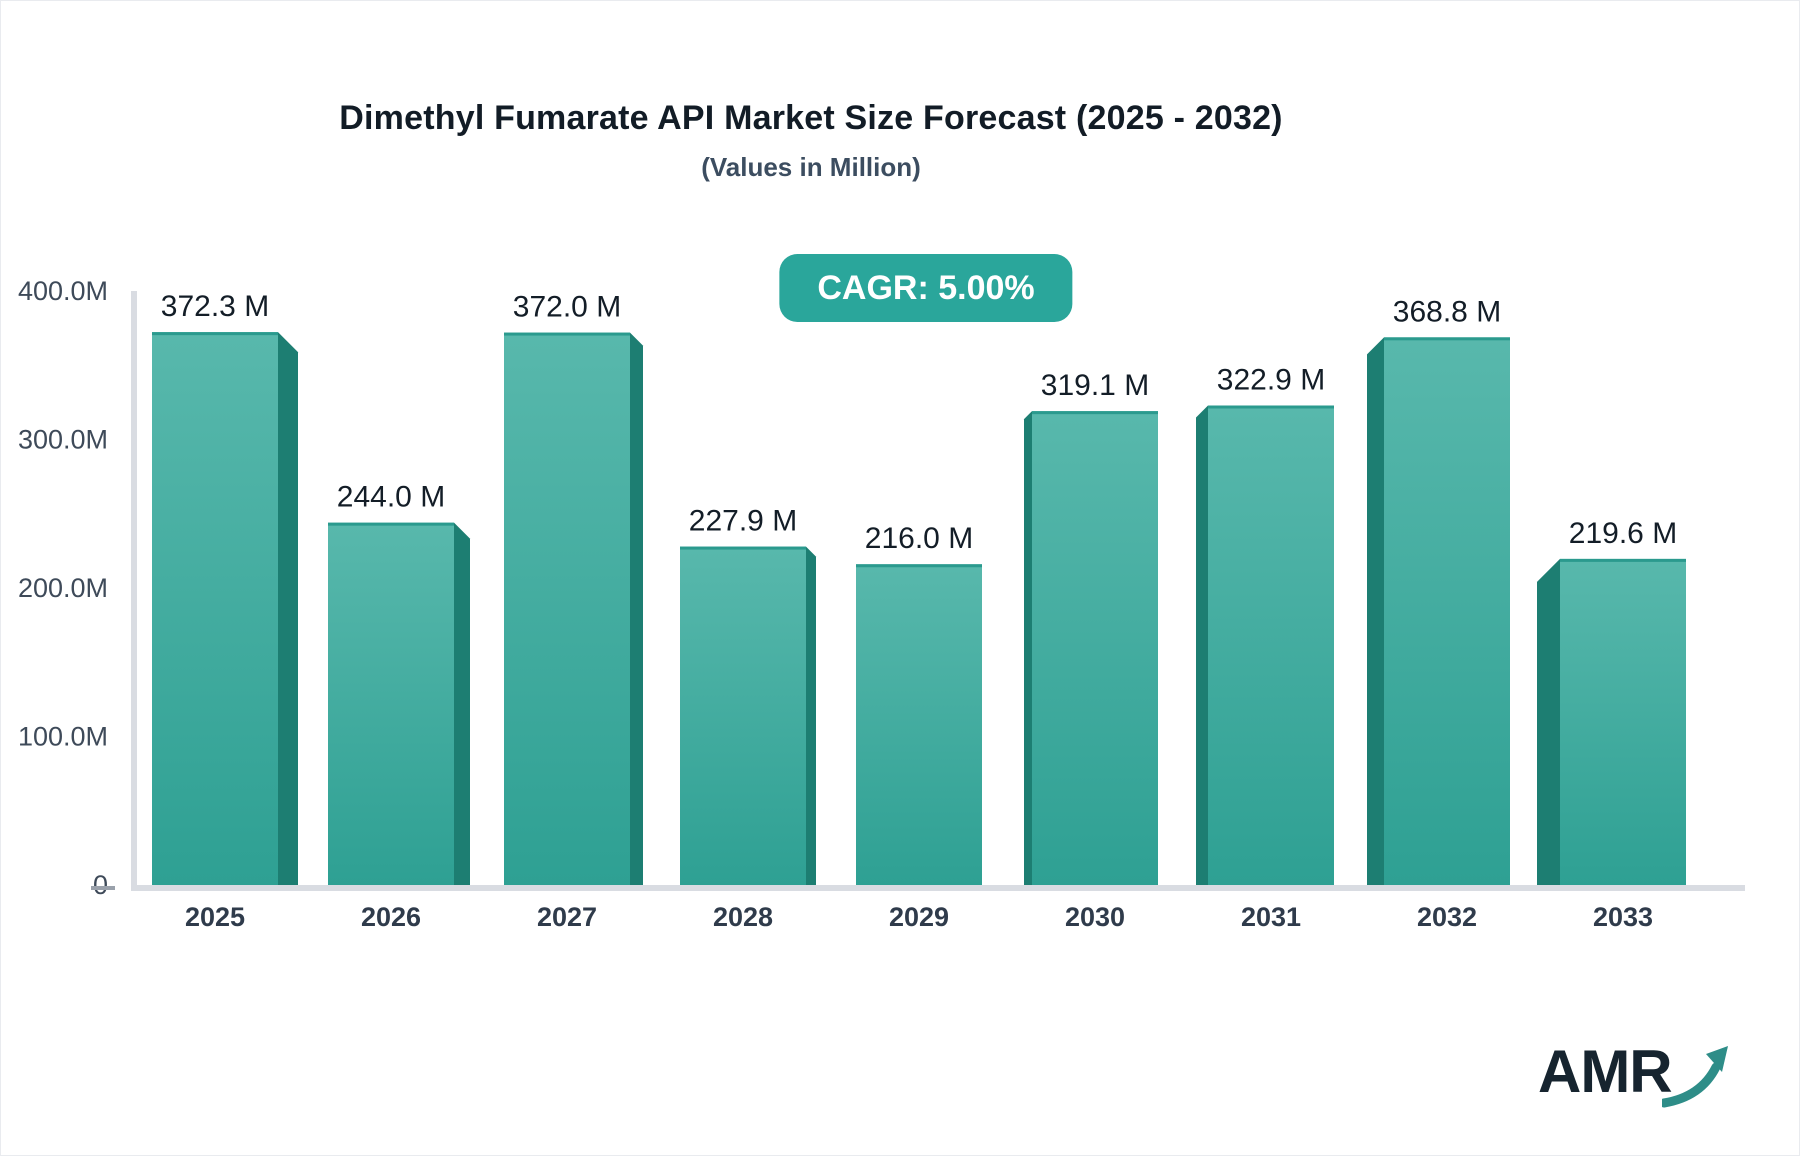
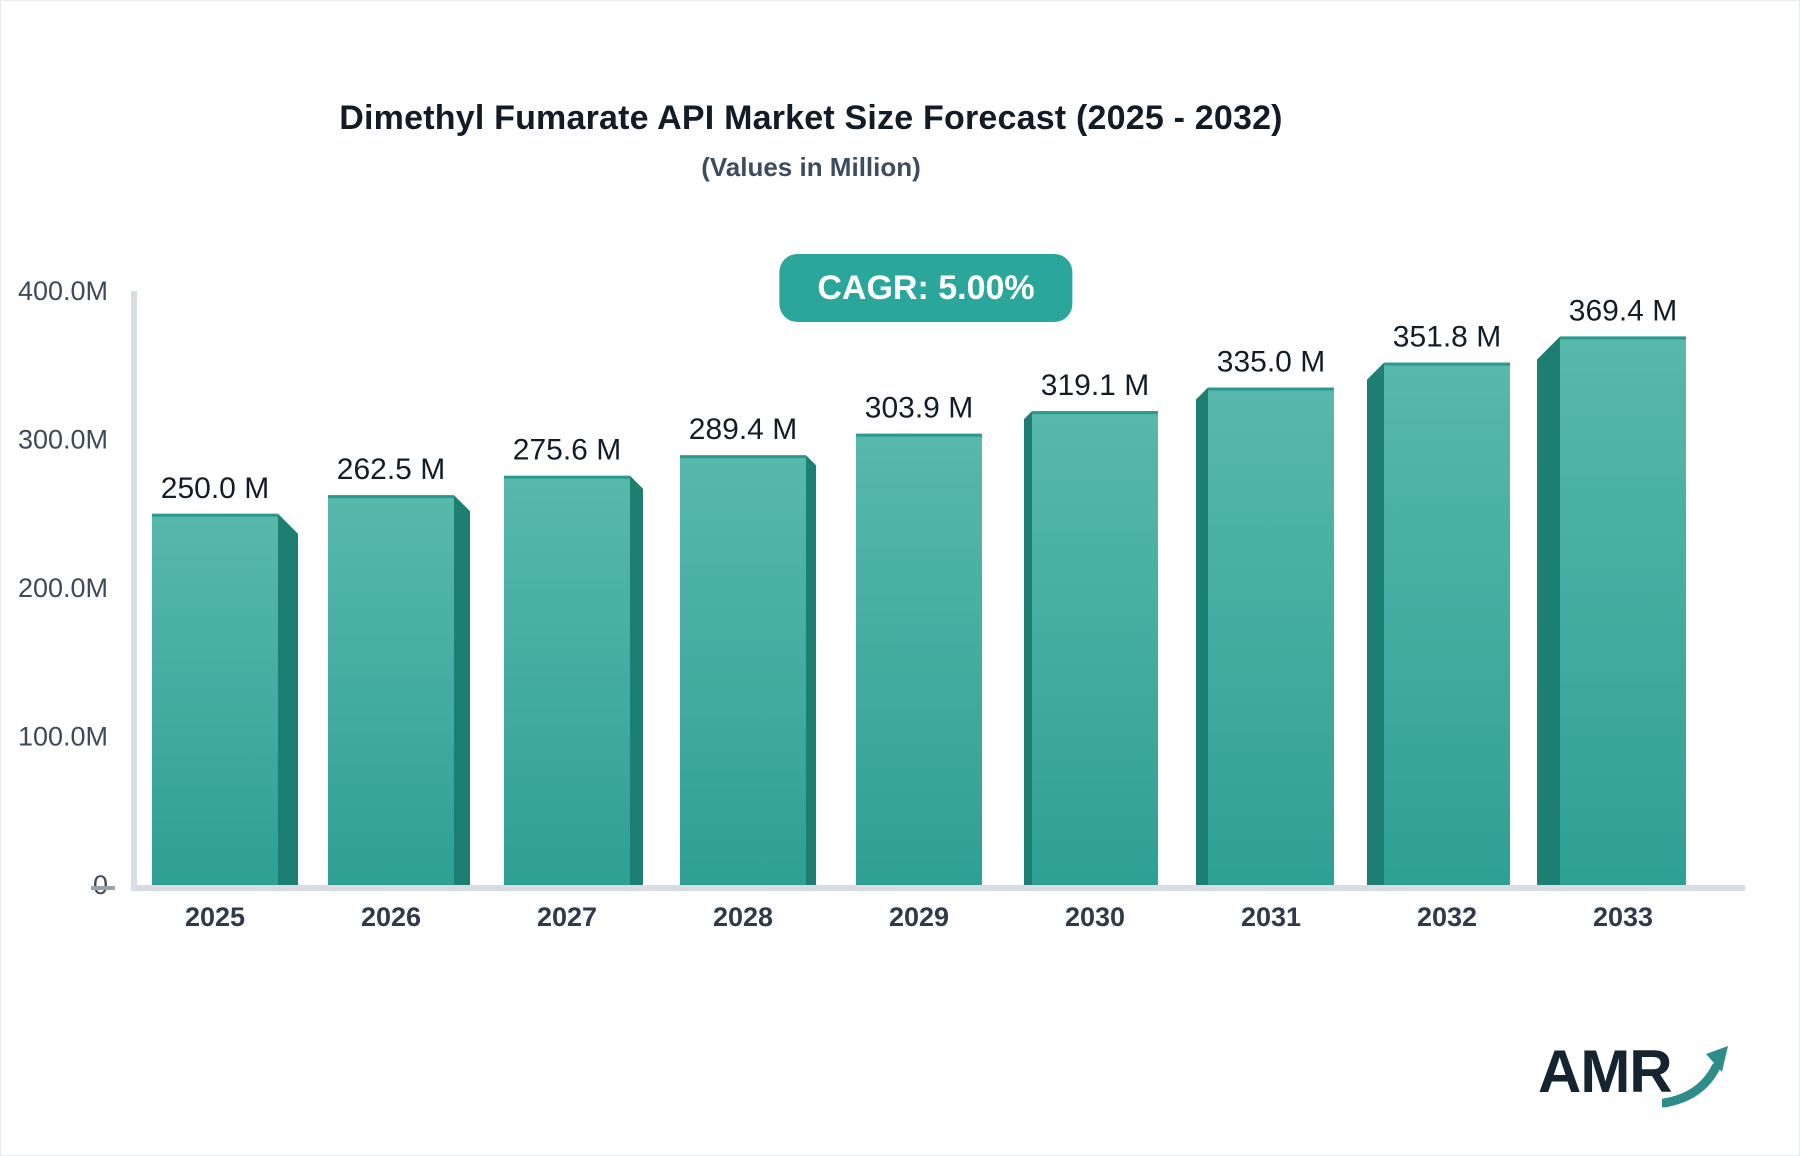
2025: 372.3 -> 250.0
2026: 244.0 -> 262.5
2027: 372.0 -> 275.6
2028: 227.9 -> 289.4
2029: 216.0 -> 303.9
2031: 322.9 -> 335.0
2032: 368.8 -> 351.8
2033: 219.6 -> 369.4
